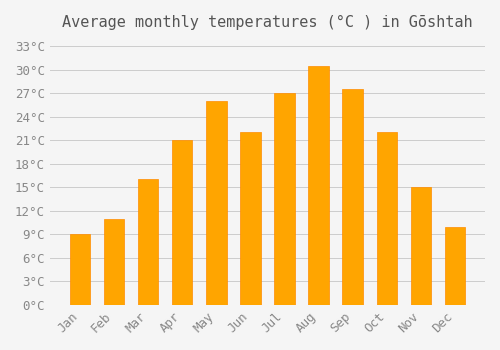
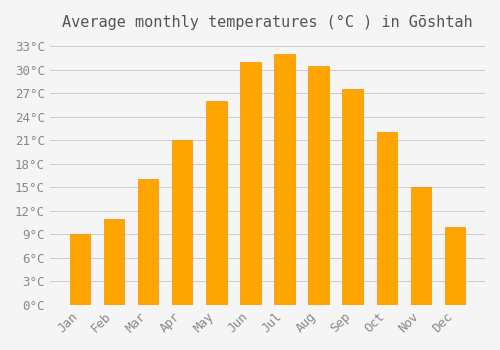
Jun: 22.0°C -> 31.0°C
Jul: 27.0°C -> 32.0°C
